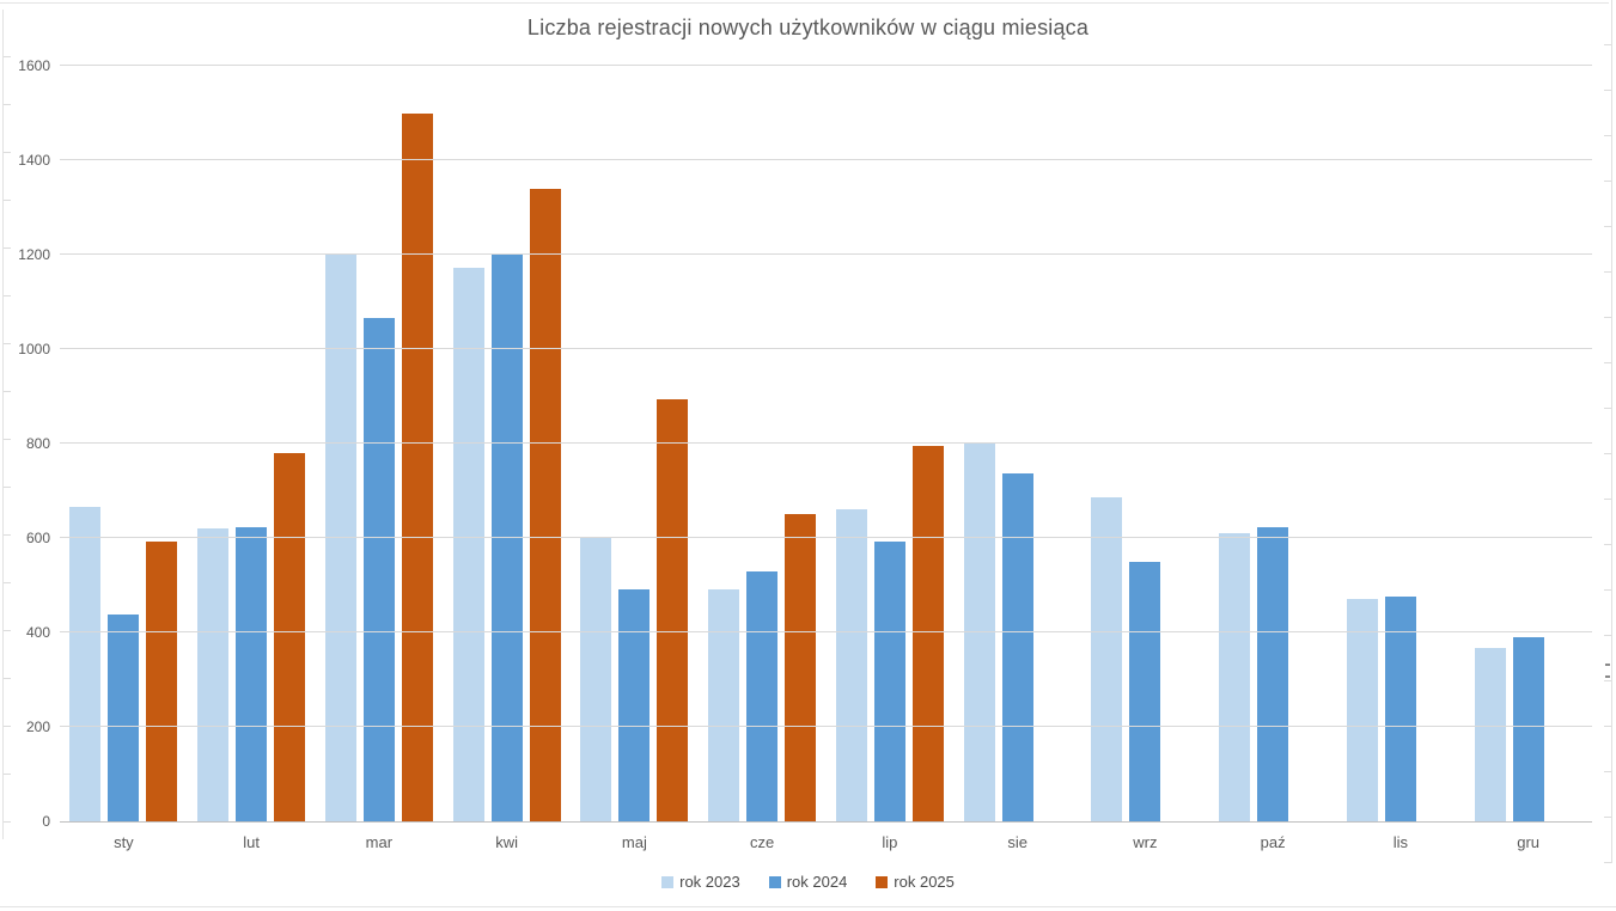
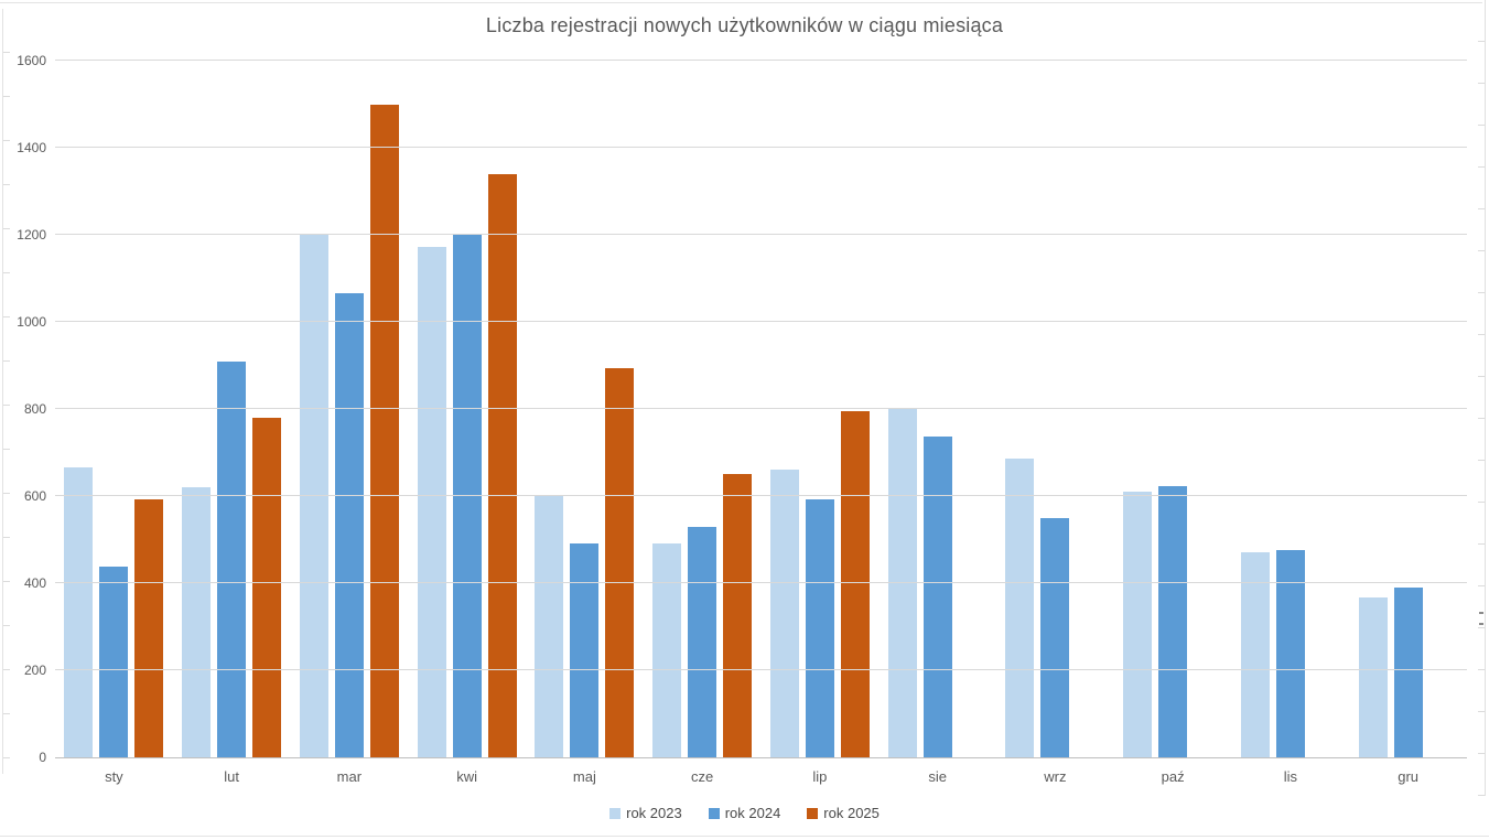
rok 2024/lut: 620 -> 910
